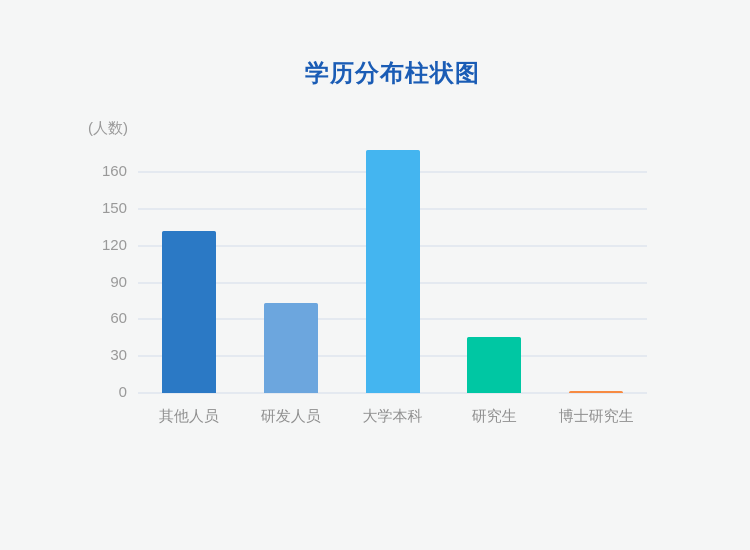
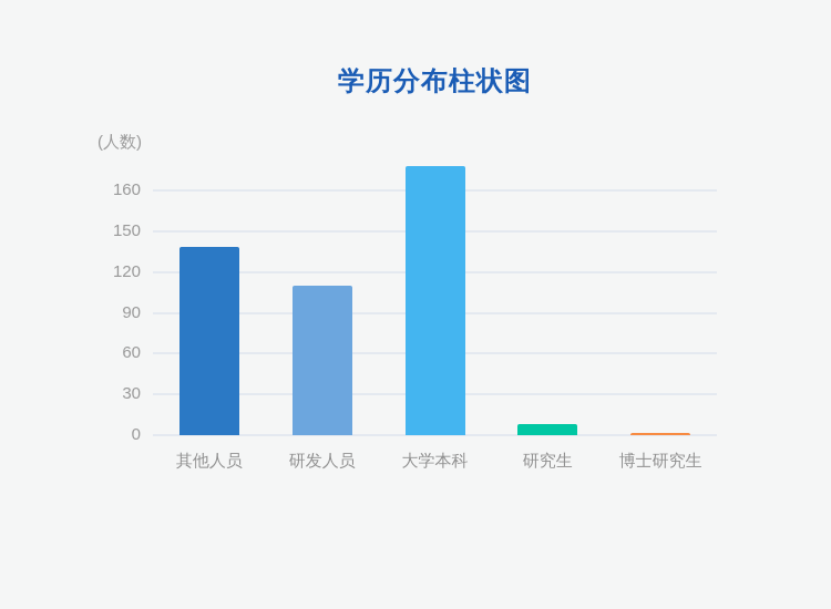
其他人员: 132 -> 139
研发人员: 73 -> 110
研究生: 46 -> 8
